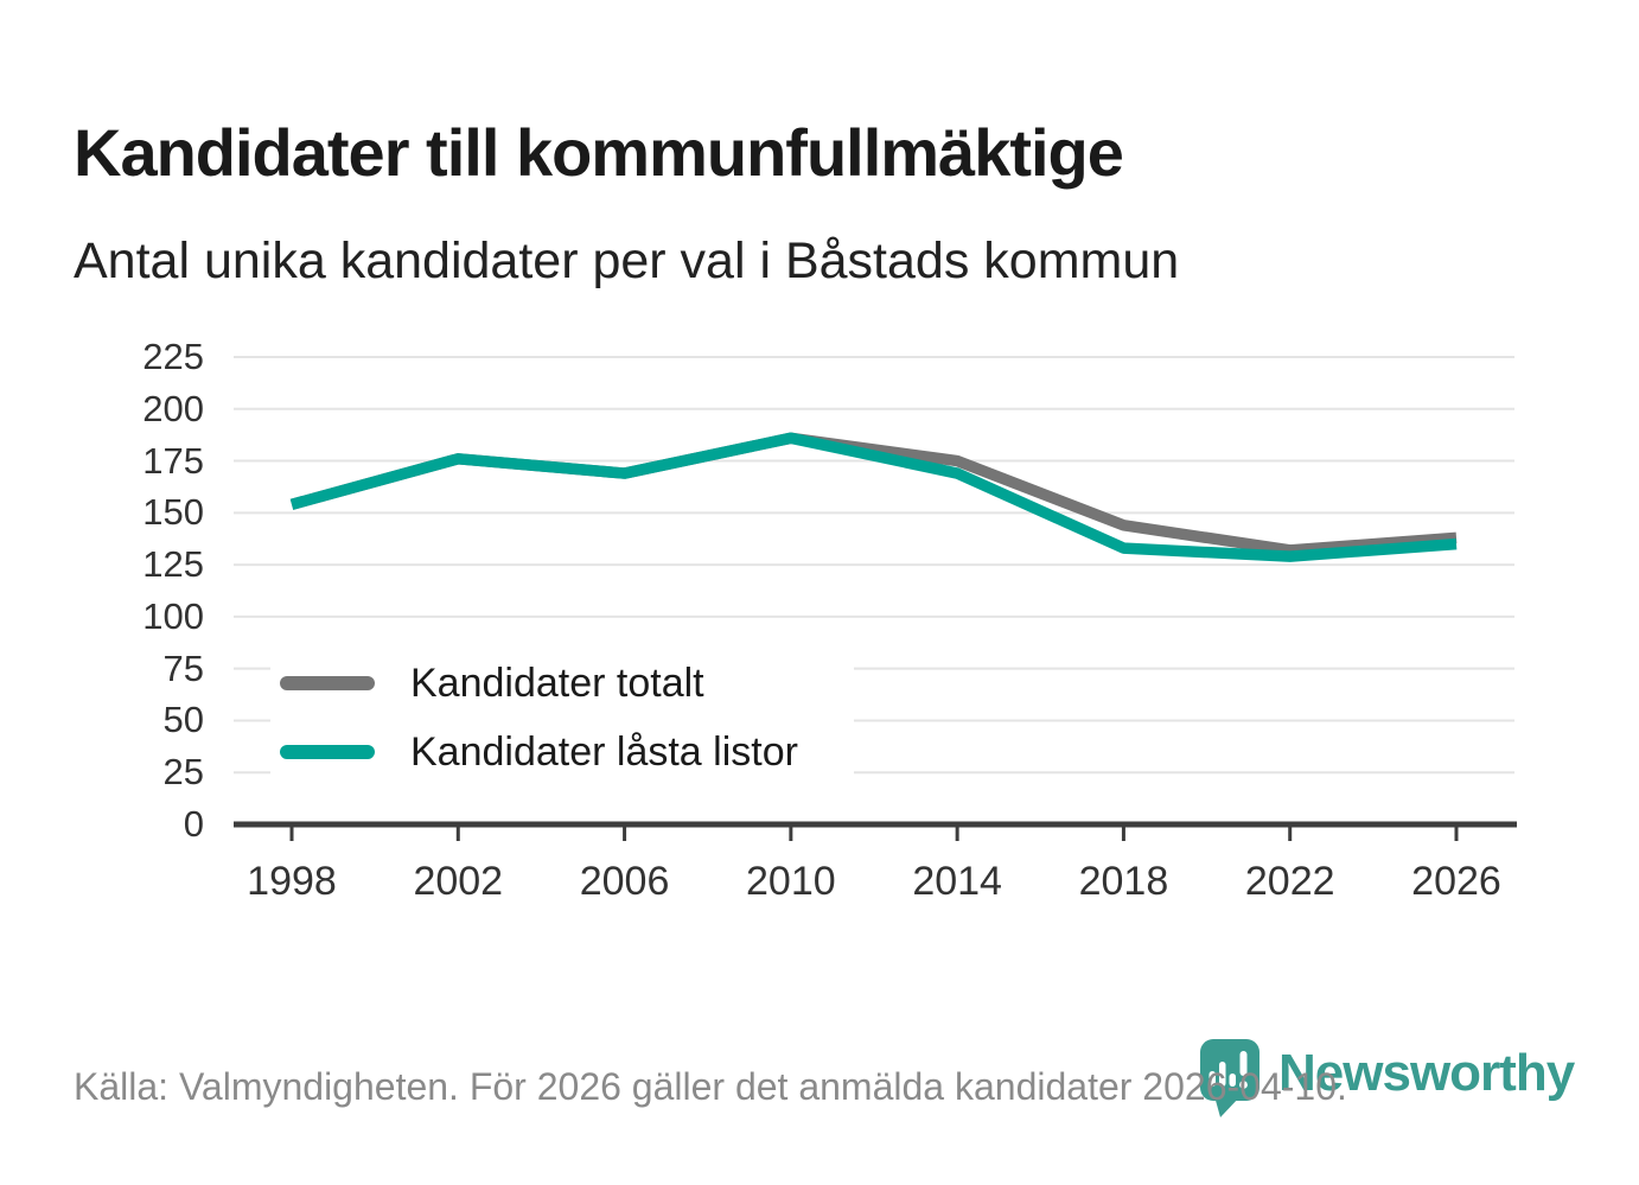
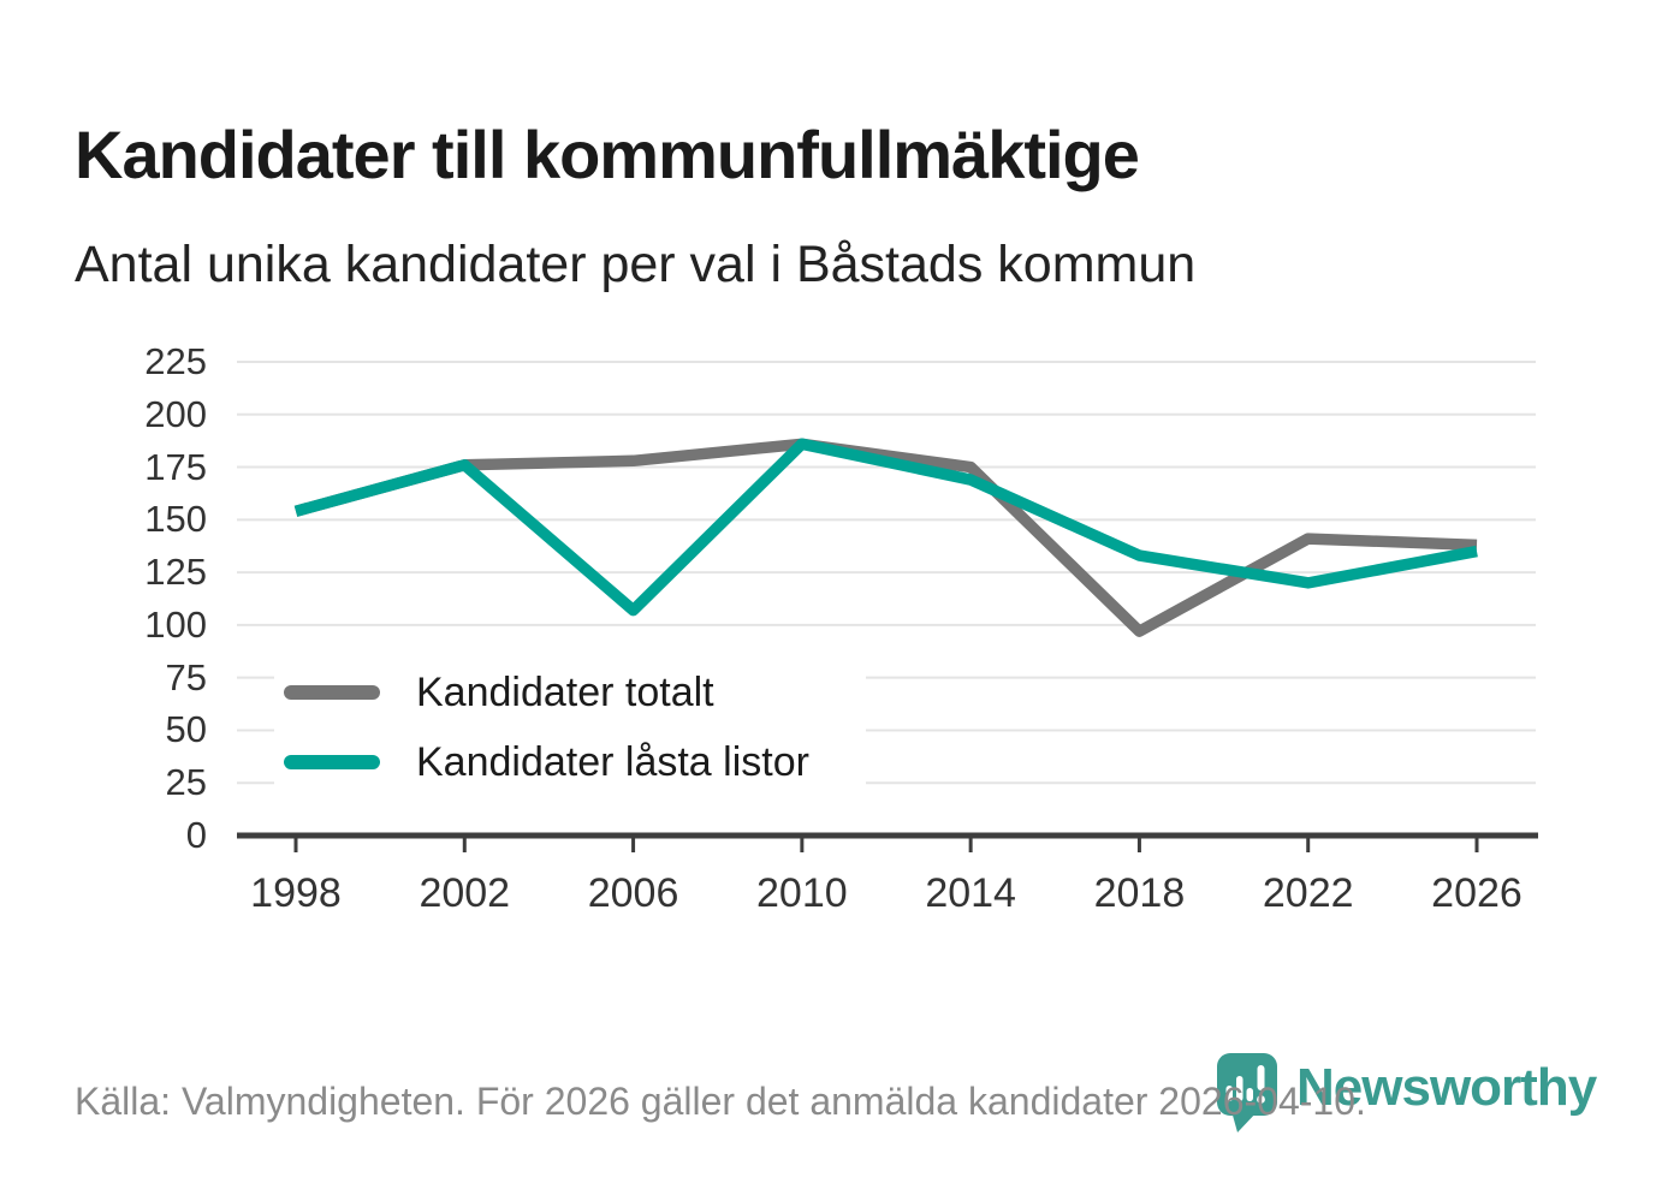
Kandidater totalt/2006: 169 -> 178
Kandidater låsta listor/2006: 169 -> 107
Kandidater totalt/2018: 144 -> 97
Kandidater totalt/2022: 132 -> 141
Kandidater låsta listor/2022: 129 -> 120
